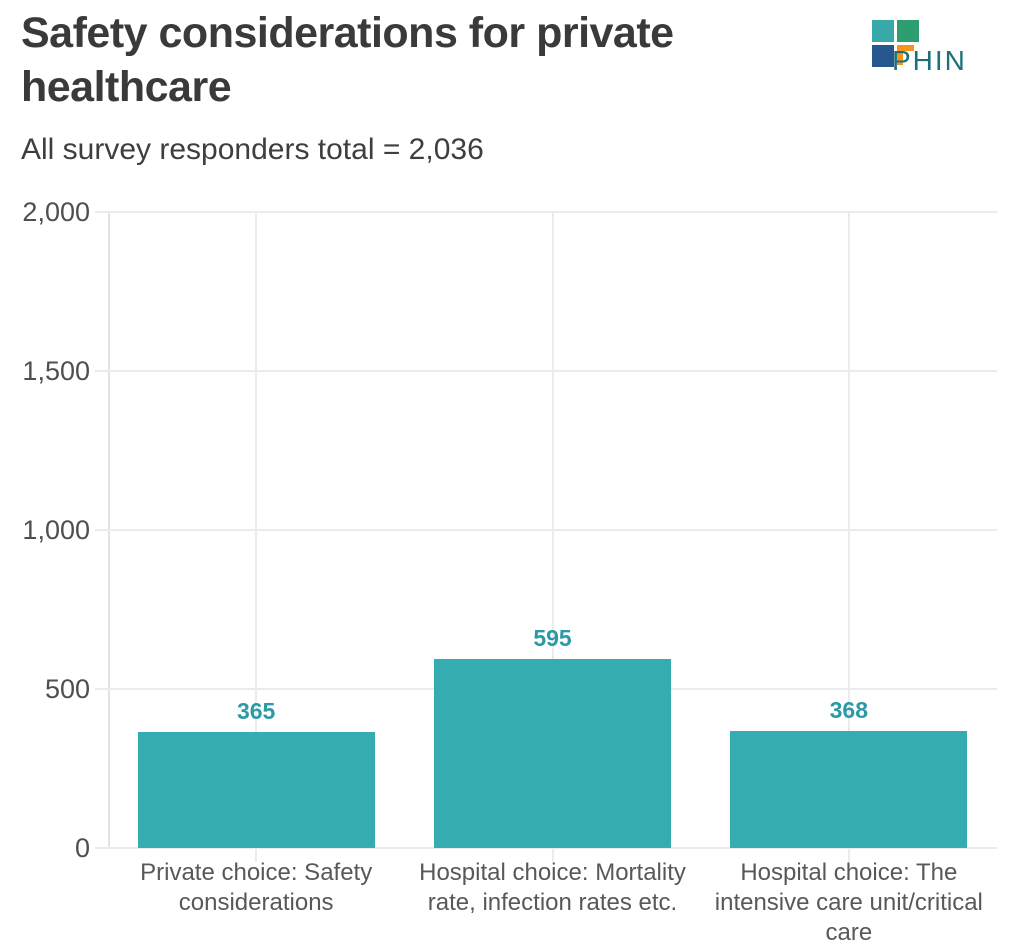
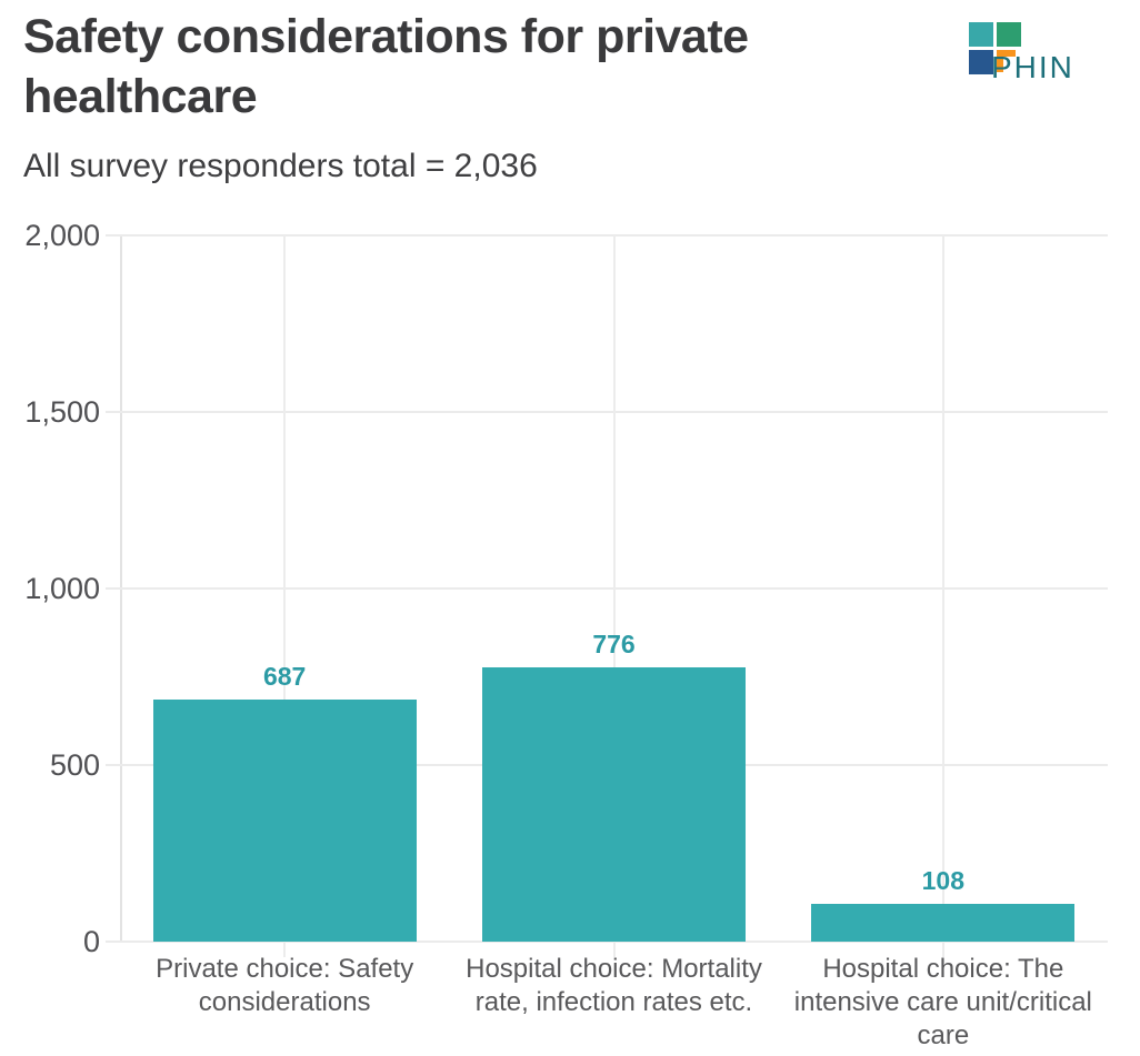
Private choice: Safety considerations: 365 -> 687
Hospital choice: Mortality rate, infection rates etc.: 595 -> 776
Hospital choice: The intensive care unit/critical care: 368 -> 108
